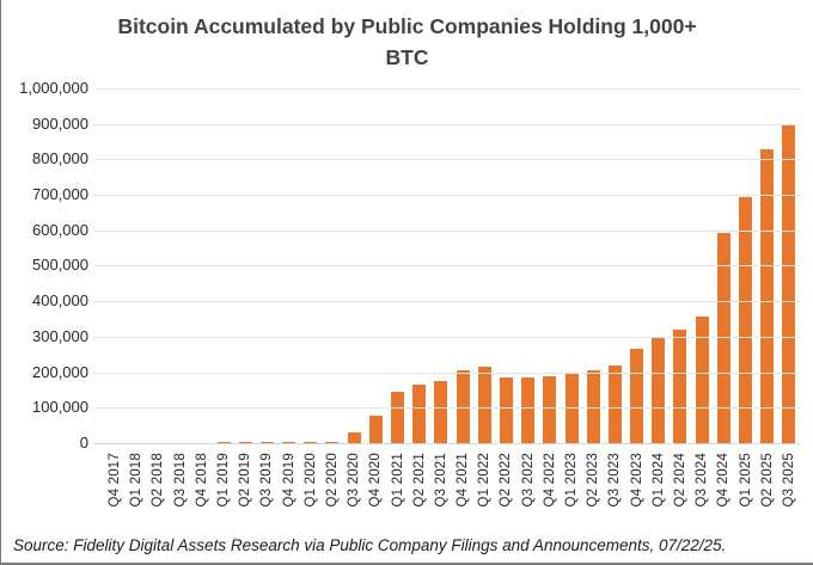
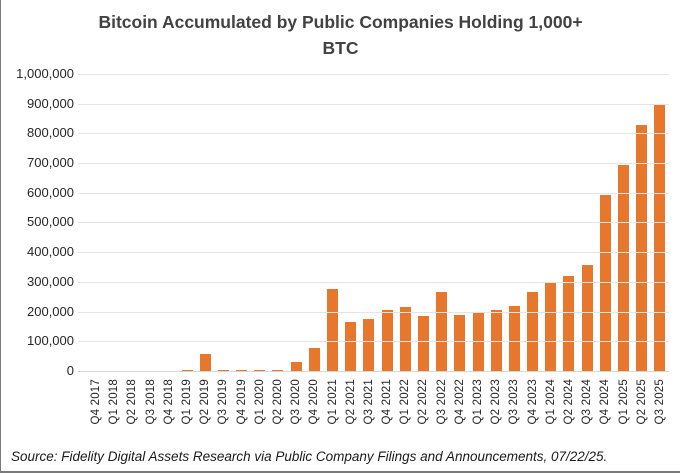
Q2 2019: 10000 -> 60000
Q1 2021: 150000 -> 280000
Q3 2022: 190000 -> 270000
